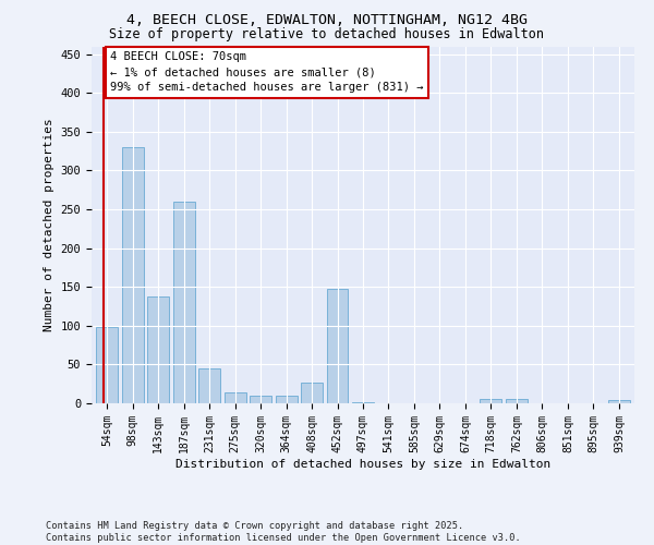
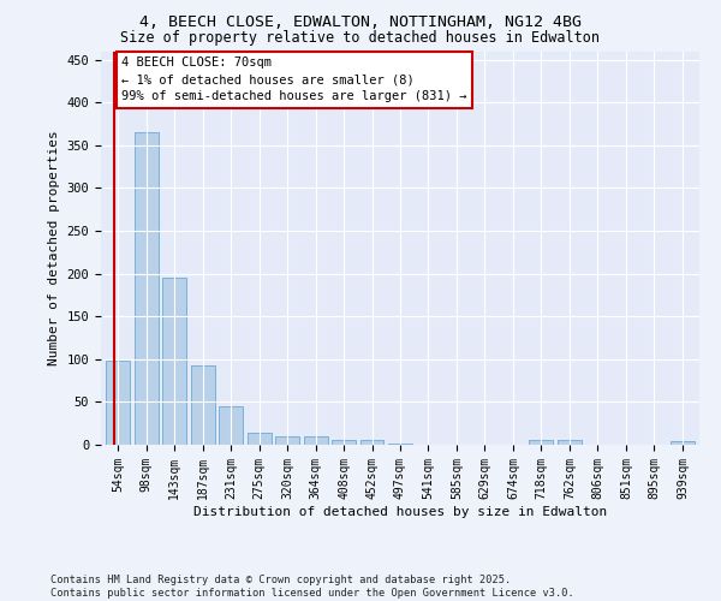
98sqm: 330 -> 365
143sqm: 138 -> 195
187sqm: 260 -> 93
408sqm: 26 -> 6
452sqm: 148 -> 6
